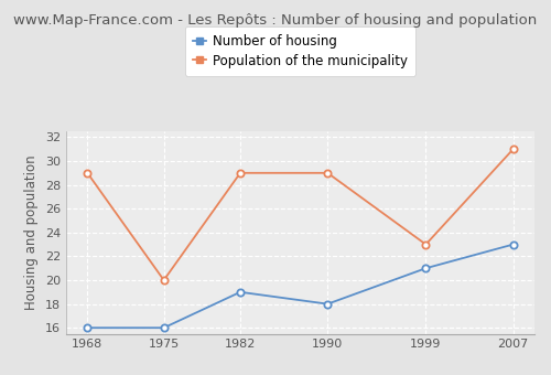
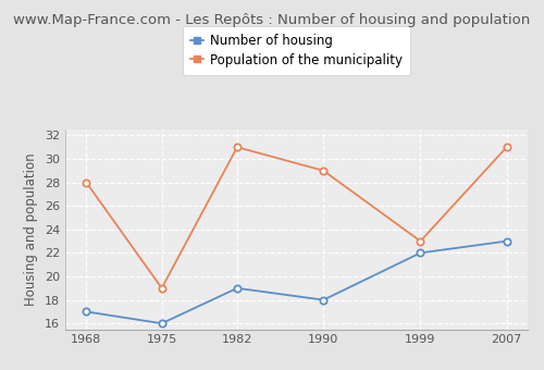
Number of housing/1968: 16 -> 17
Population of the municipality/1968: 29 -> 28
Population of the municipality/1975: 20 -> 19
Population of the municipality/1982: 29 -> 31
Number of housing/1999: 21 -> 22
